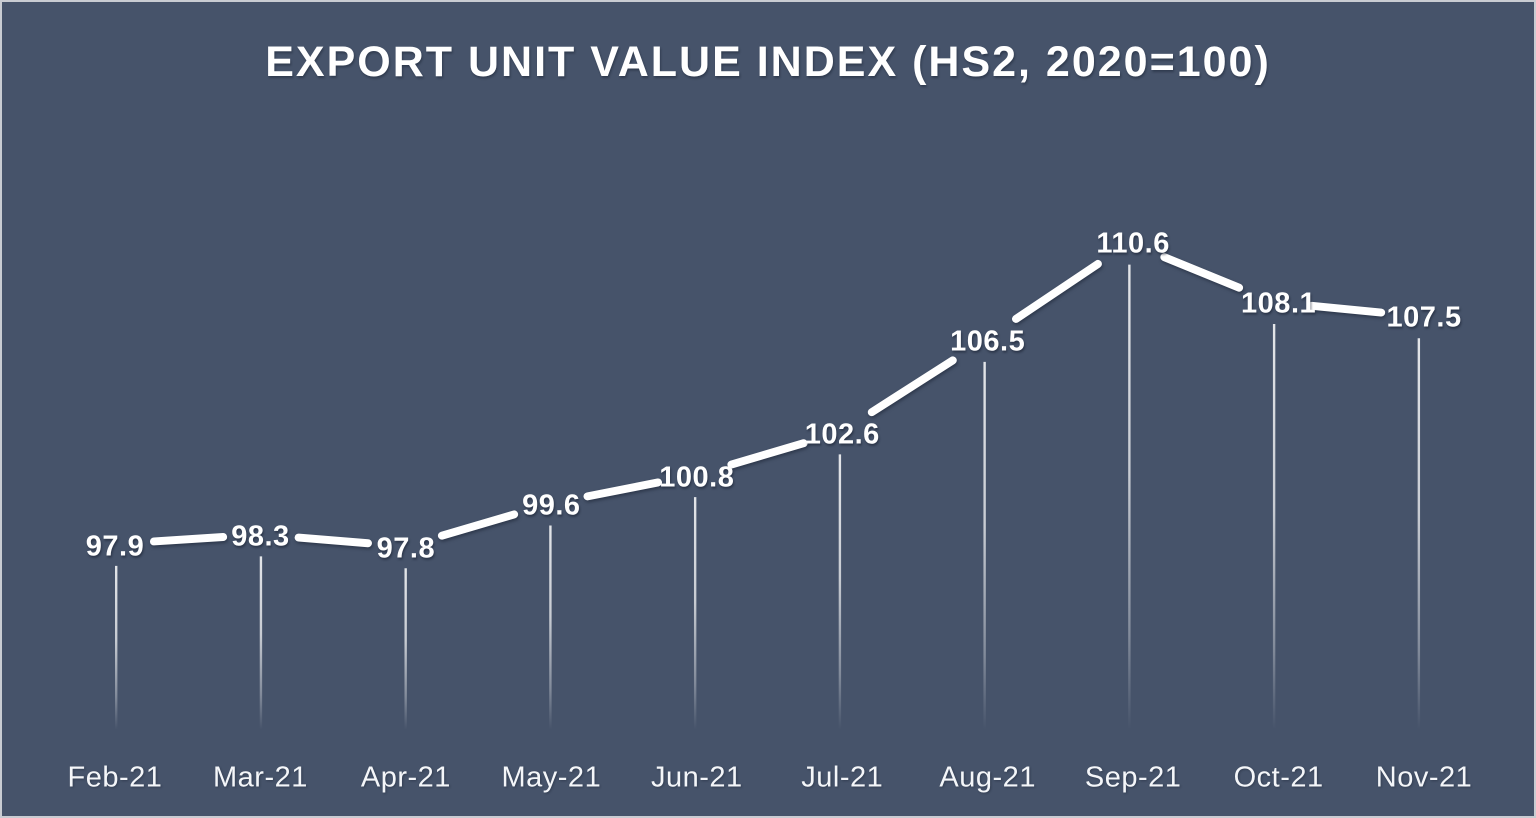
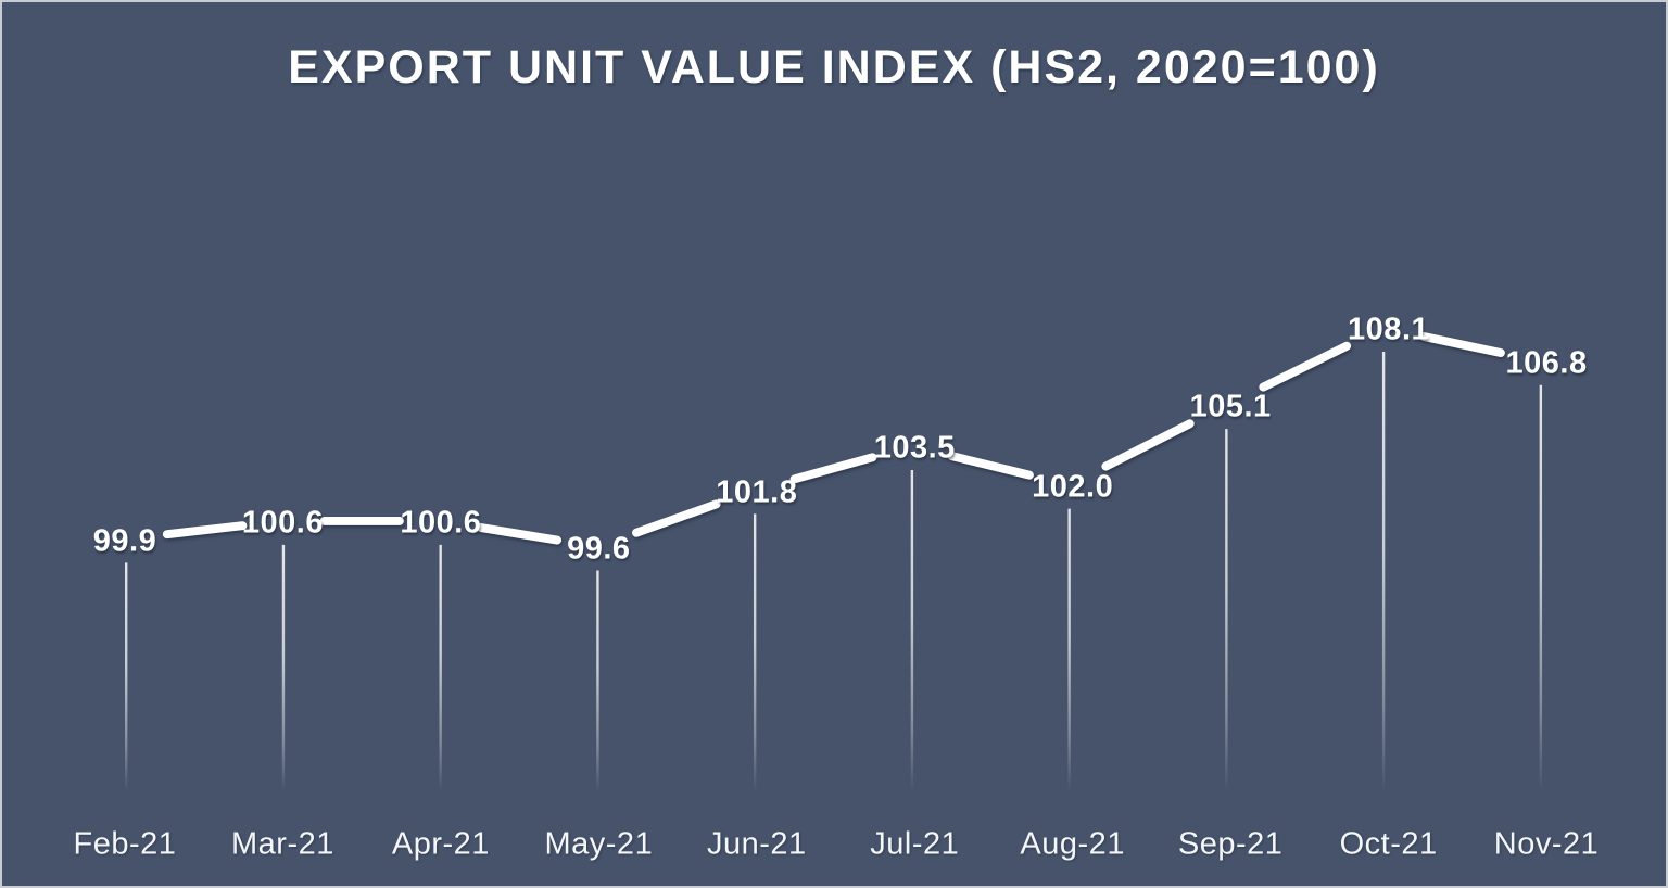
Feb-21: 97.9 -> 99.9
Mar-21: 98.3 -> 100.6
Apr-21: 97.8 -> 100.6
Jun-21: 100.8 -> 101.8
Jul-21: 102.6 -> 103.5
Aug-21: 106.5 -> 102.0
Sep-21: 110.6 -> 105.1
Nov-21: 107.5 -> 106.8
